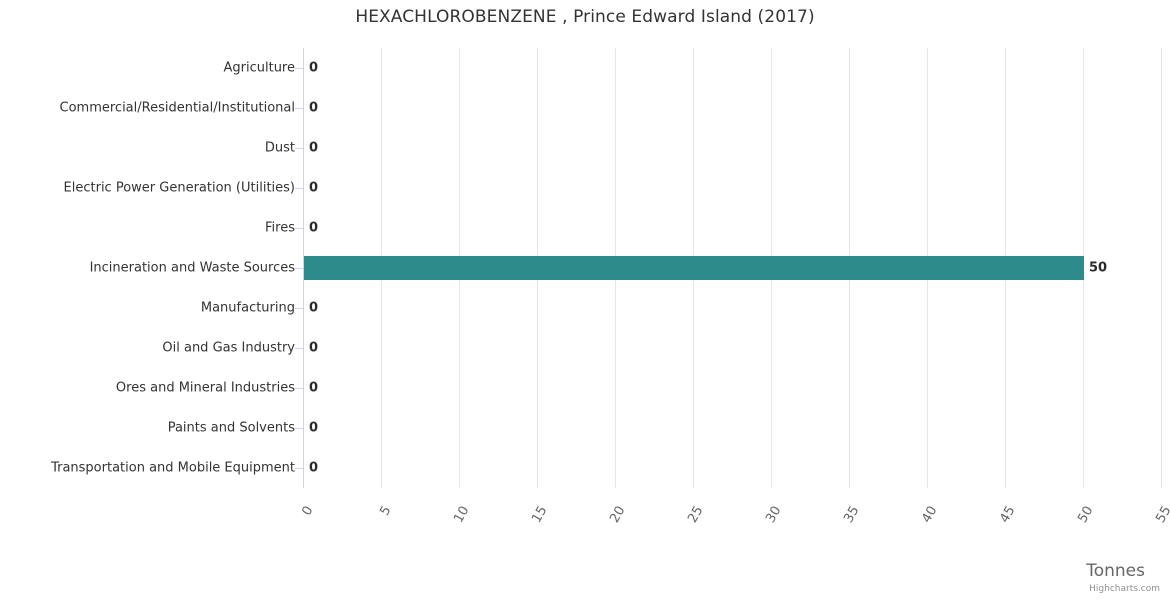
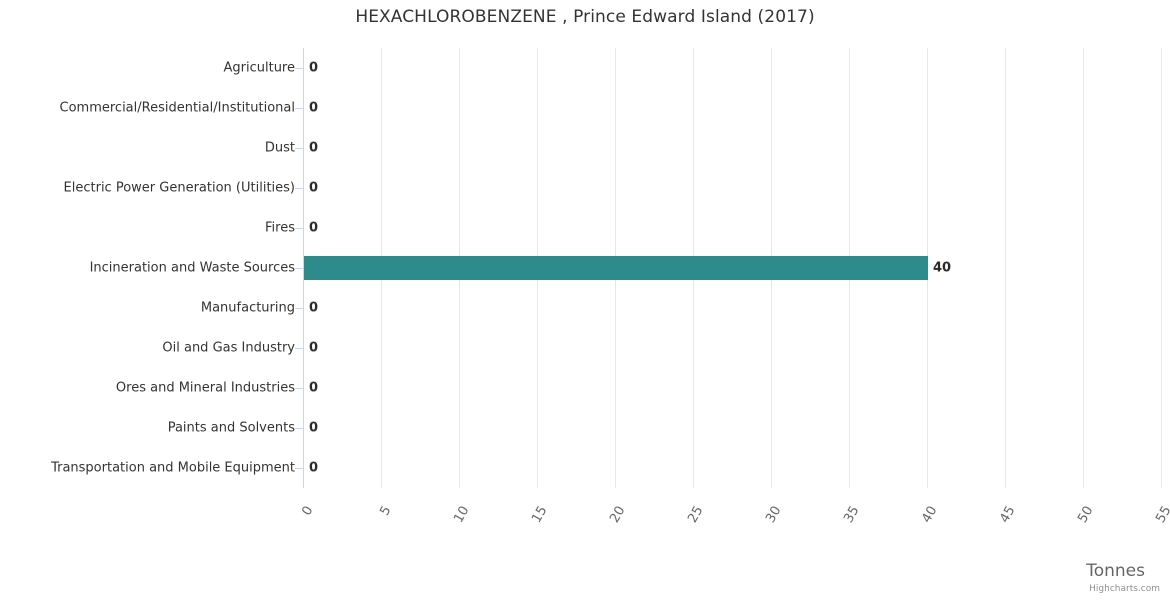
Incineration and Waste Sources: 50 -> 40
